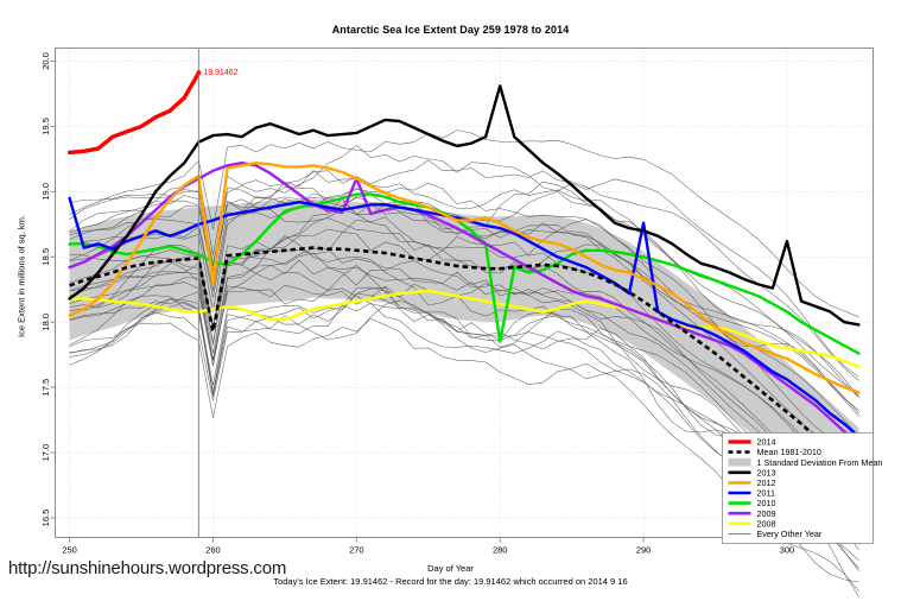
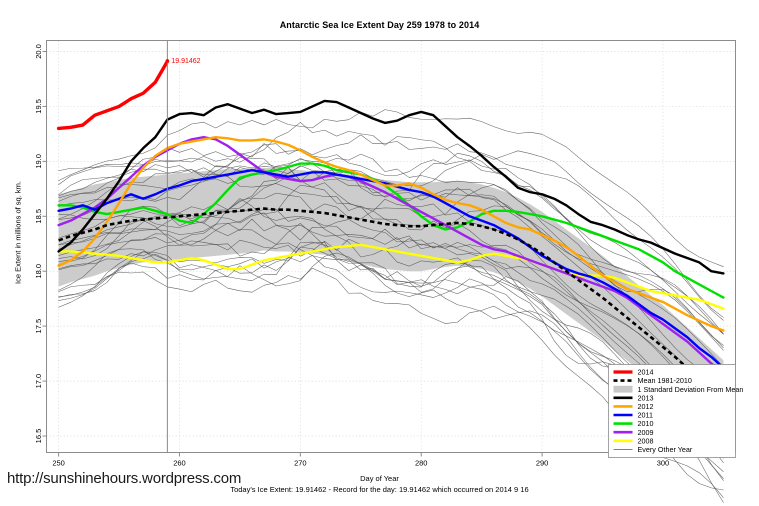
2011/250: 18.95 -> 18.55
Mean 1981-2010/260: 17.93 -> 18.50
2012/260: 18.29 -> 19.16
2009/270: 19.10 -> 18.82
2013/280: 19.81 -> 19.45
2010/280: 17.85 -> 18.50
2011/290: 18.76 -> 18.14
2013/300: 18.62 -> 18.21
